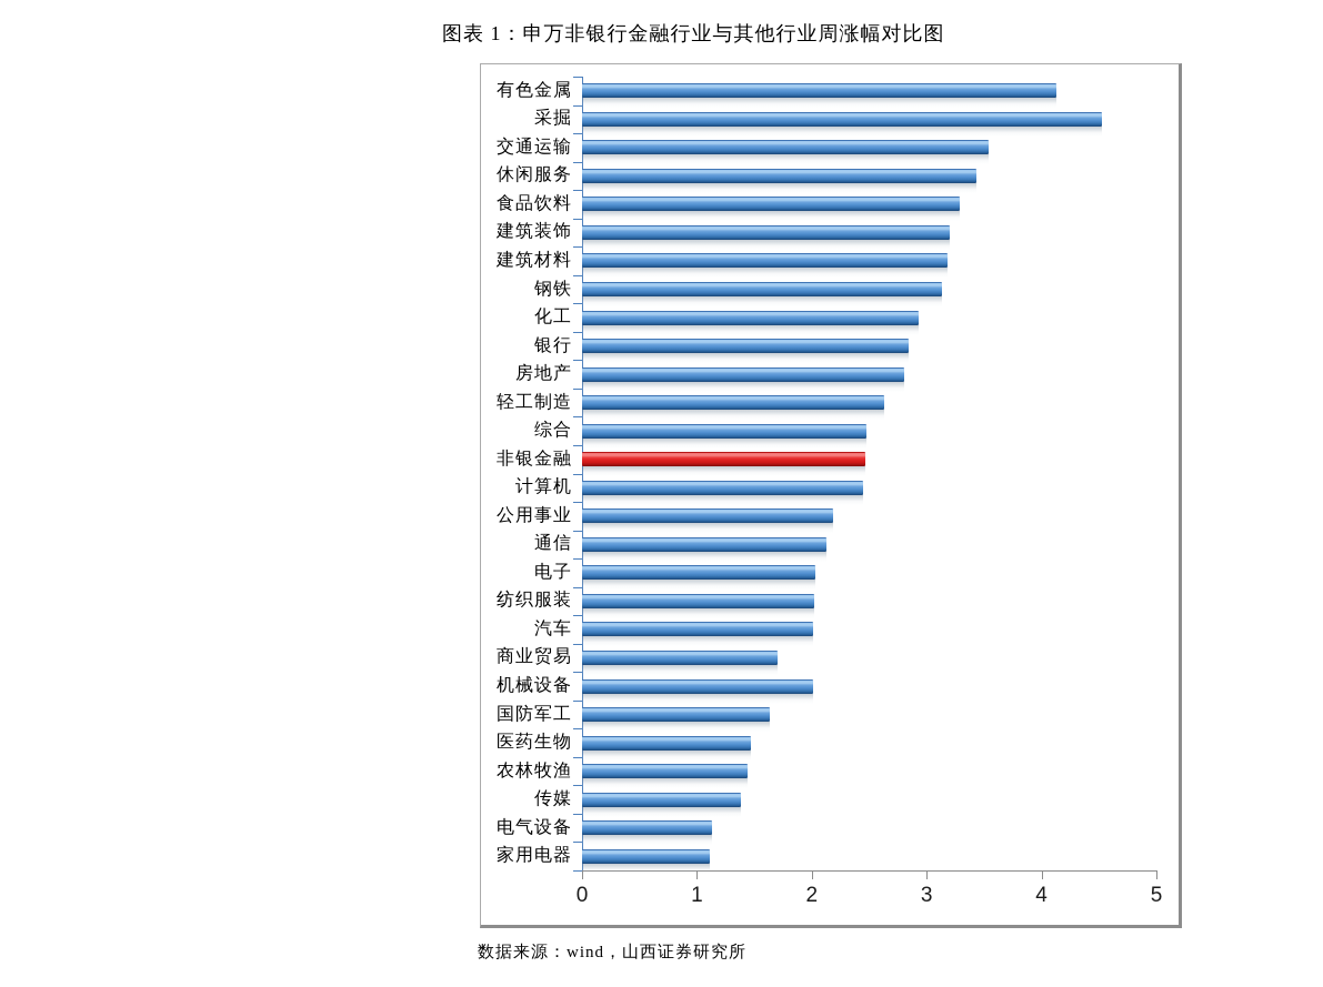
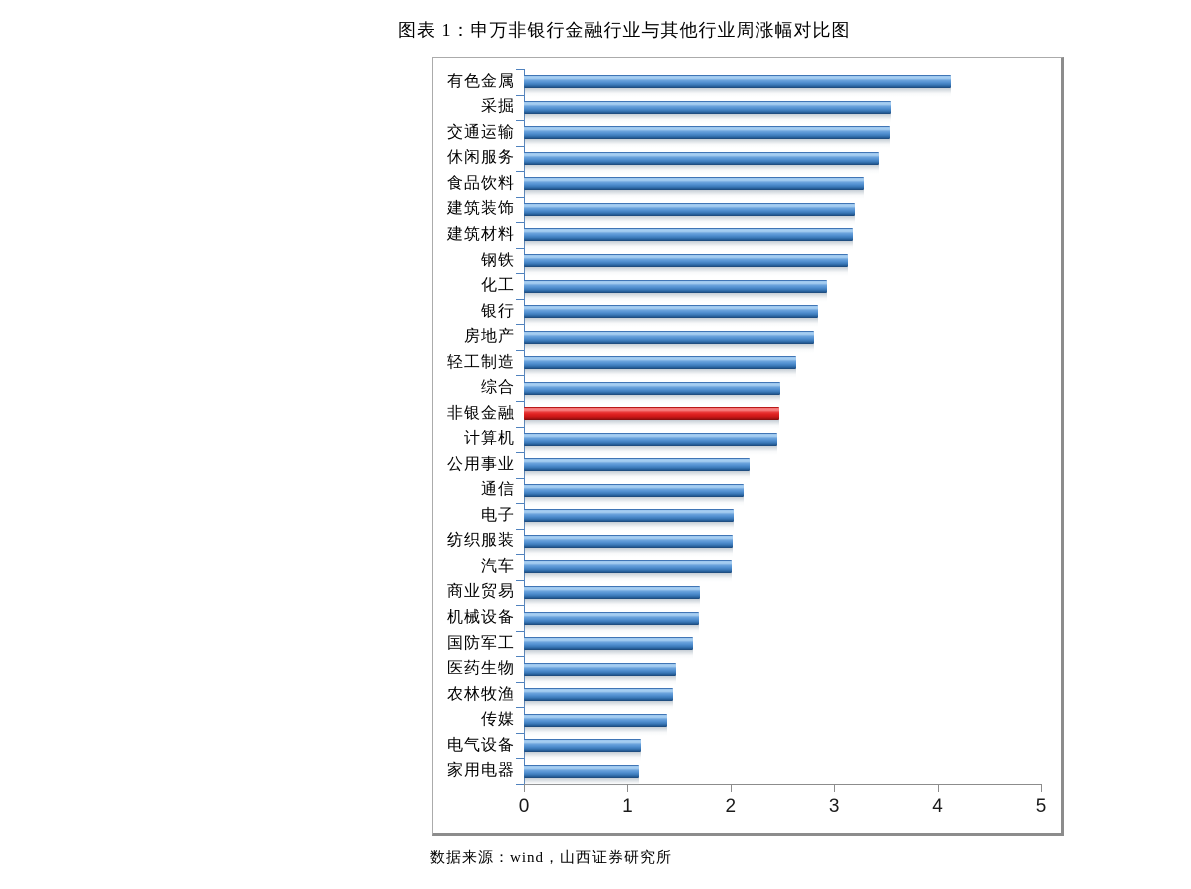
采掘: 4.53 -> 3.55
机械设备: 2.01 -> 1.69
